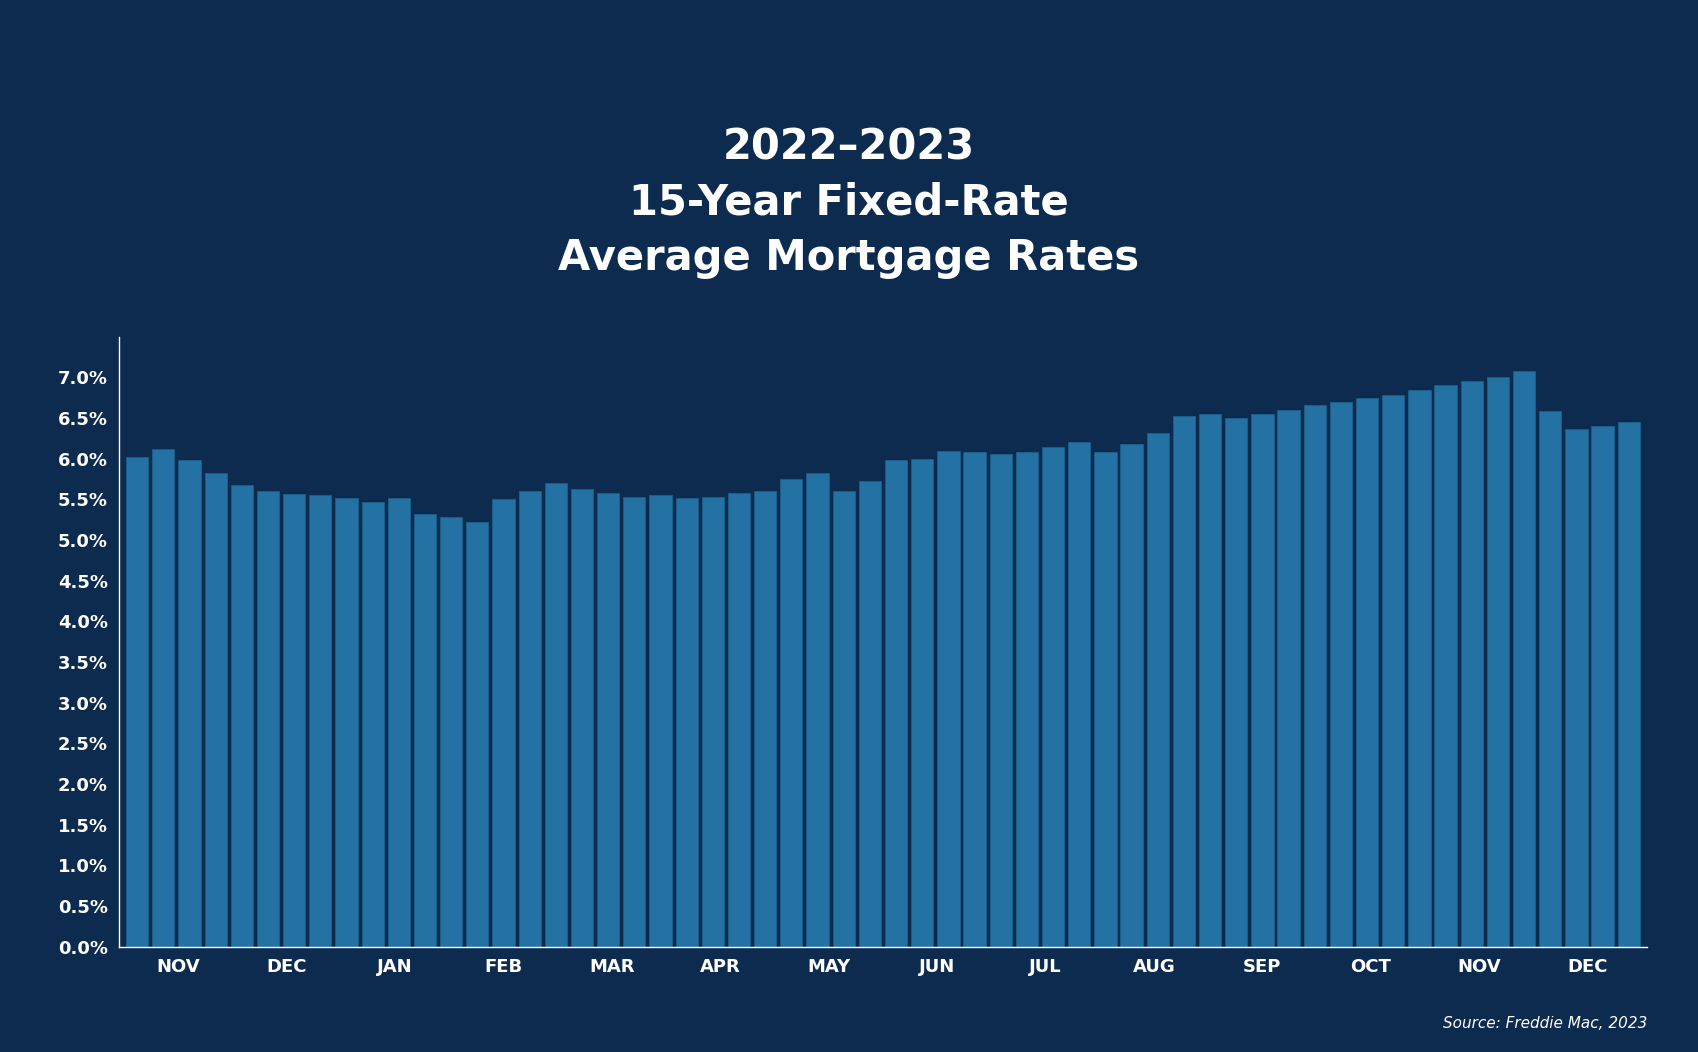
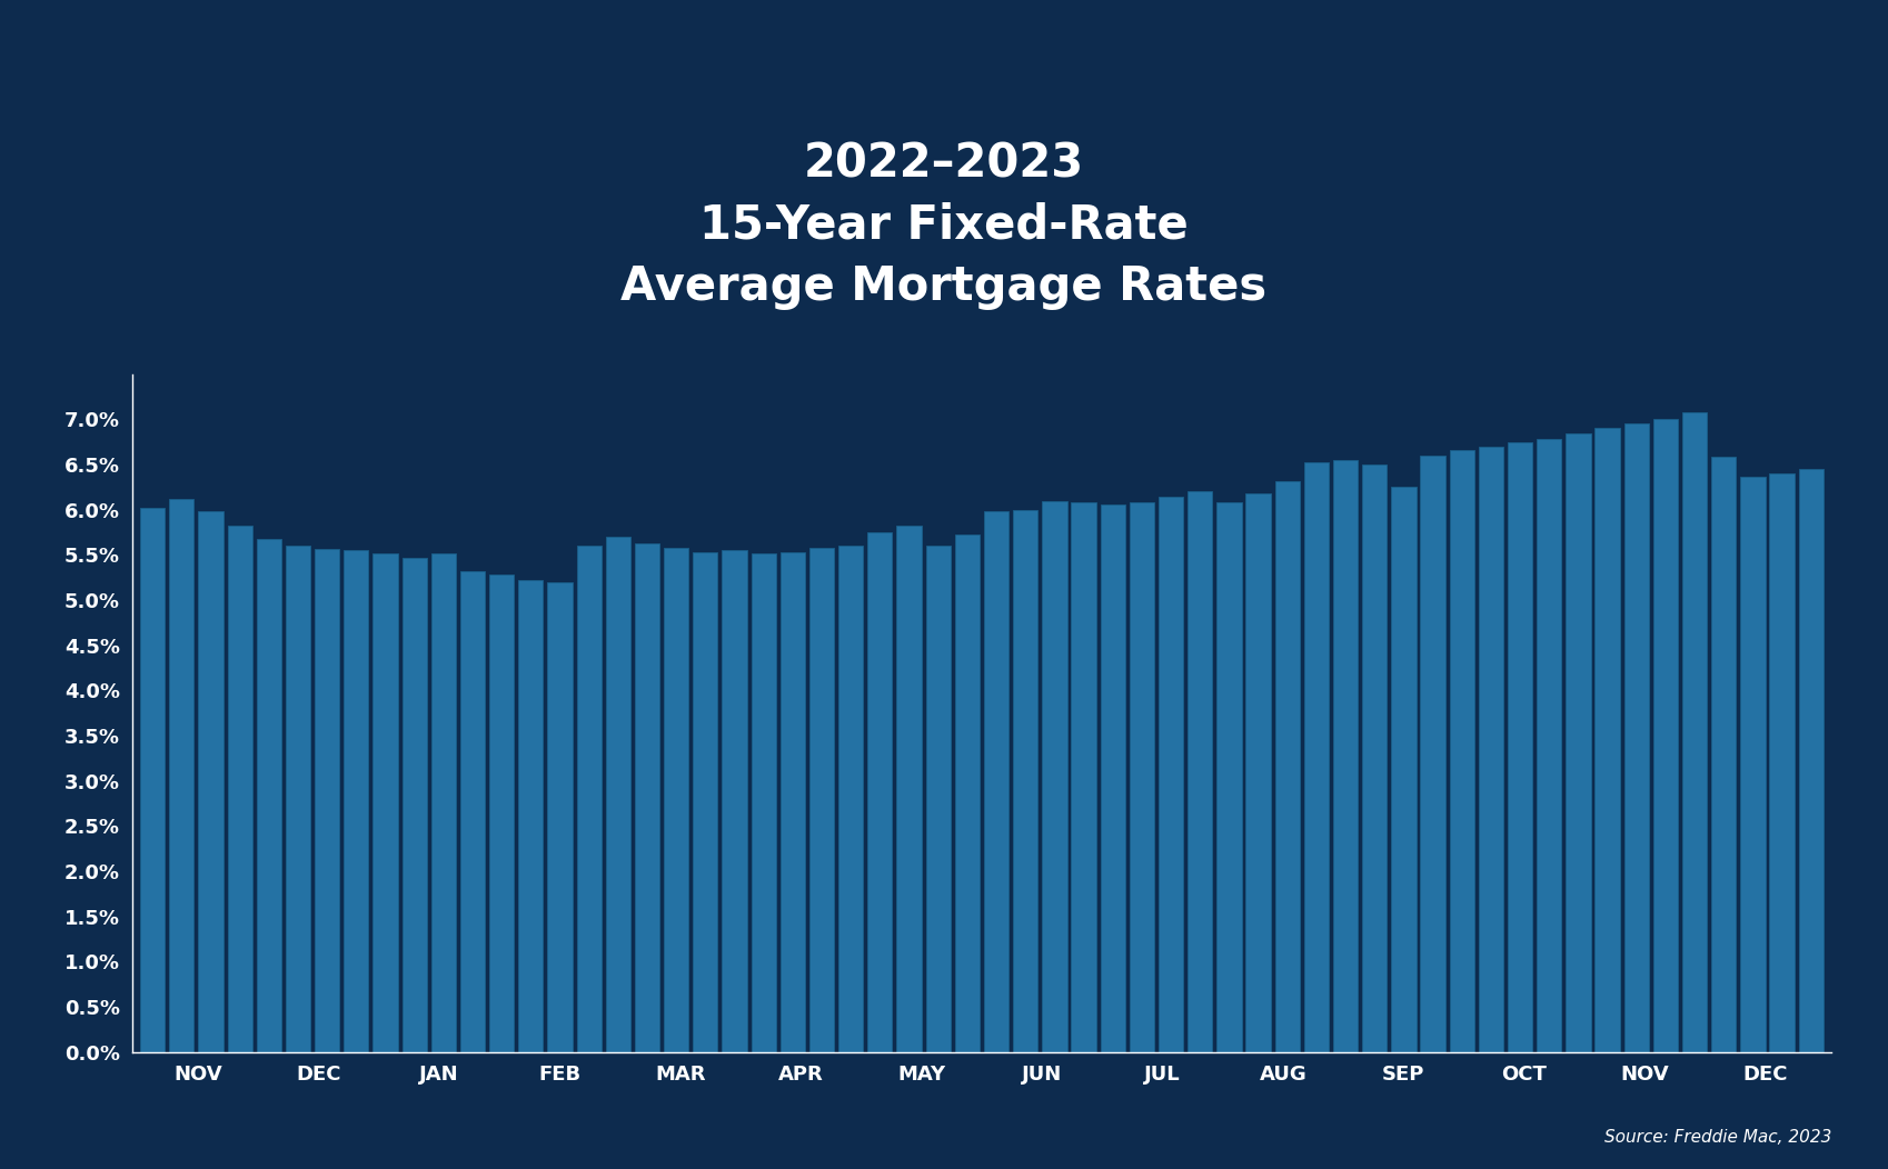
FEB: 5.50% -> 5.20%
SEP: 6.55% -> 6.26%
